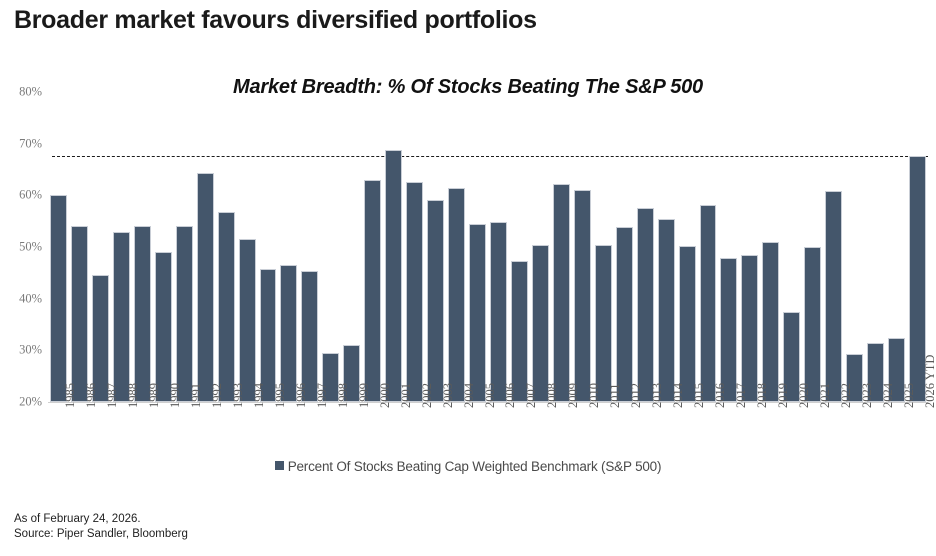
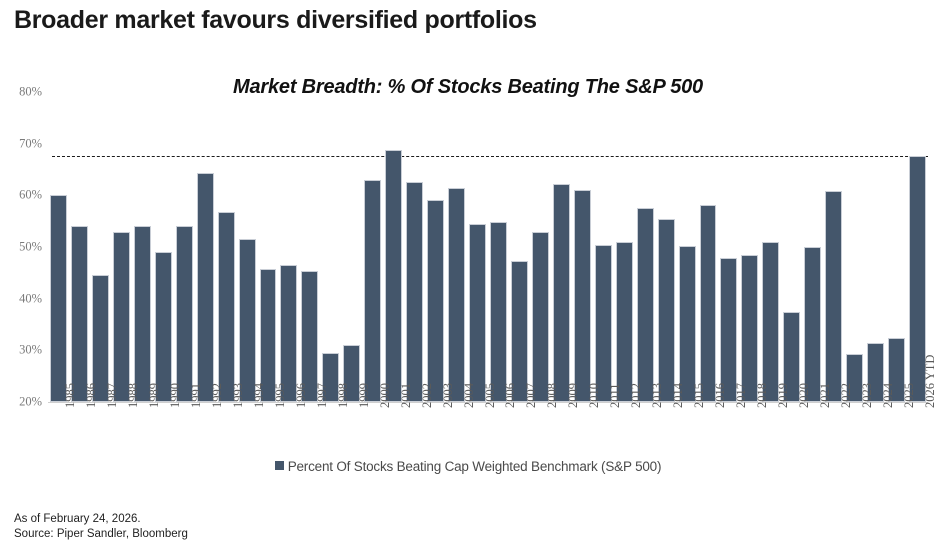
2008: 50% -> 53%
2012: 54% -> 51%
